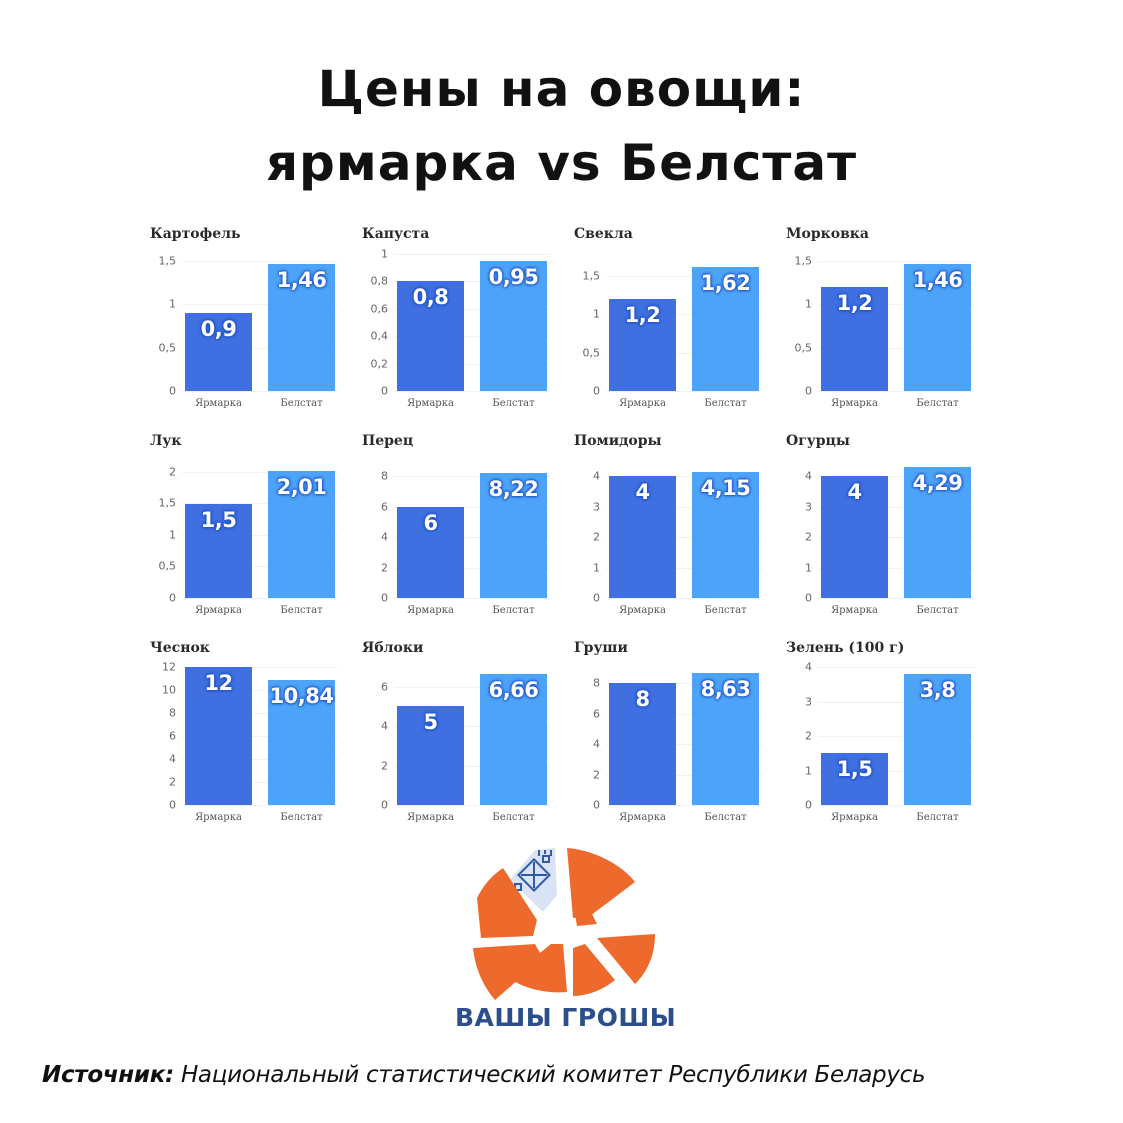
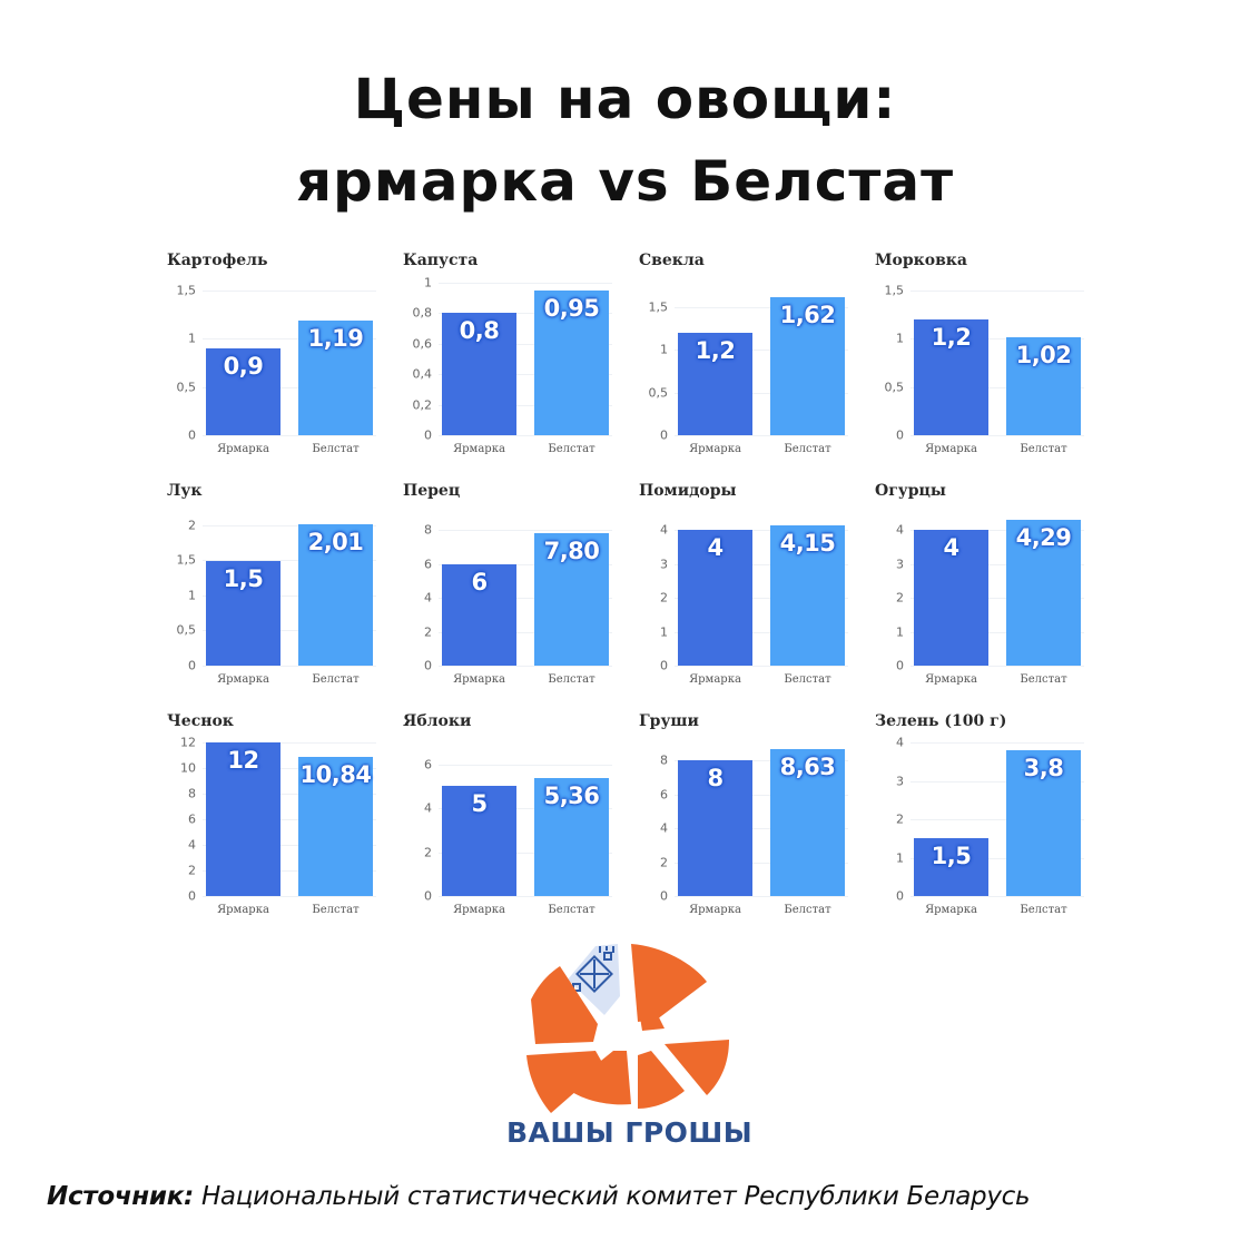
Картофель/Белстат: 1,46 -> 1,19
Морковка/Белстат: 1,46 -> 1,02
Перец/Белстат: 8,22 -> 7,80
Яблоки/Белстат: 6,66 -> 5,36
